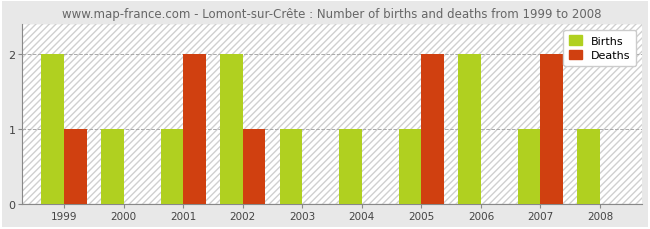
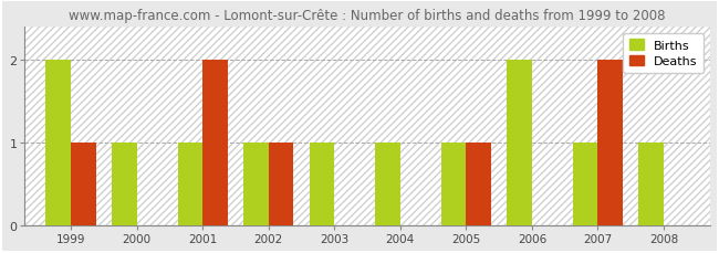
Births/2002: 2 -> 1
Deaths/2005: 2 -> 1
